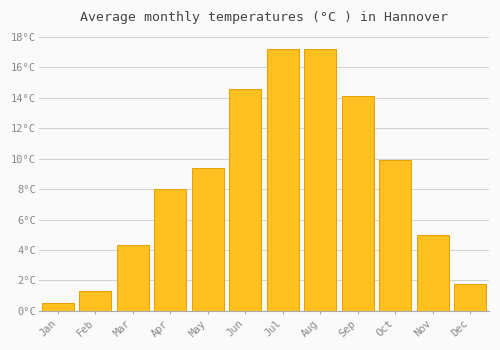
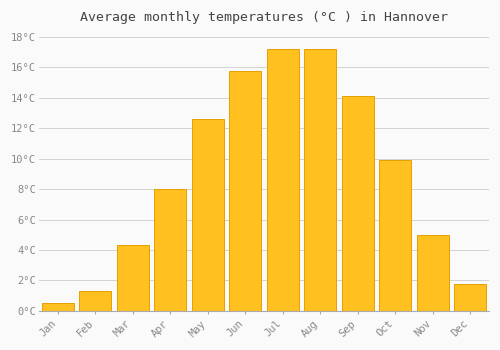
May: 9.4°C -> 12.6°C
Jun: 14.6°C -> 15.8°C
